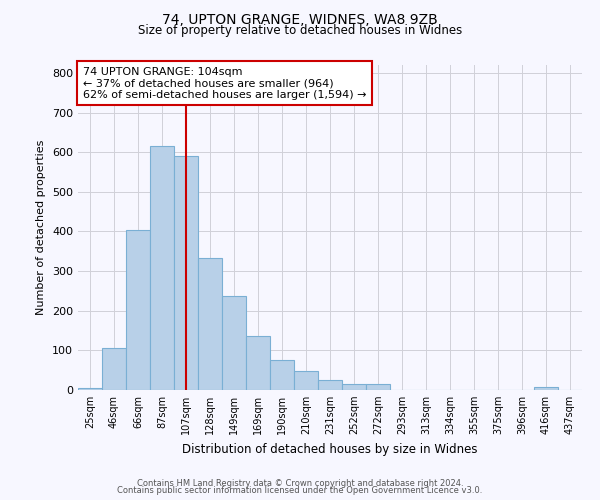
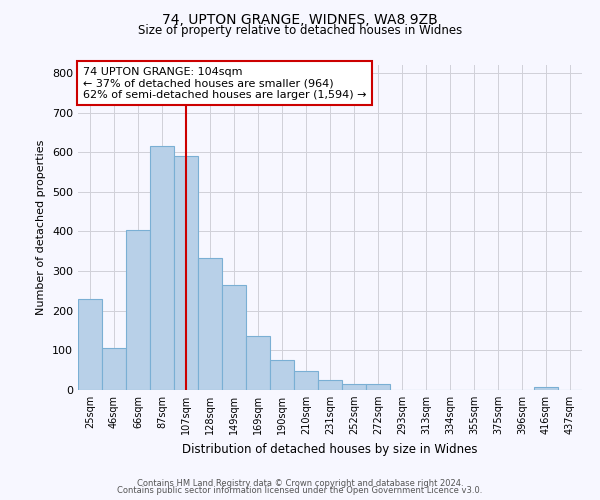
25sqm: 5 -> 230
149sqm: 237 -> 265
